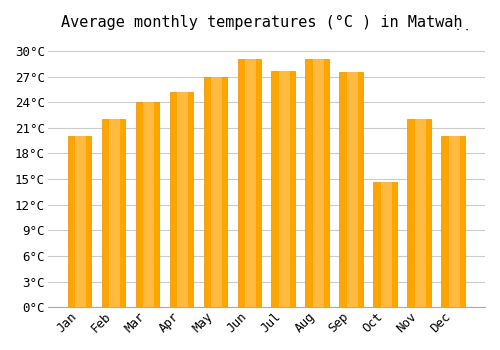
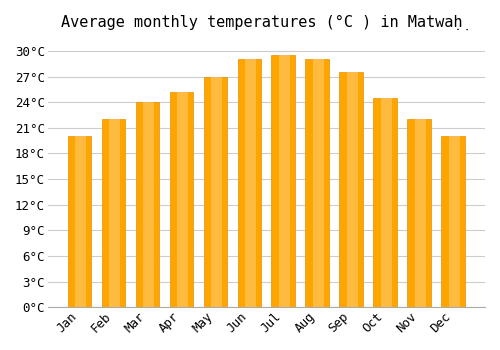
Jul: 27.6°C -> 29.5°C
Oct: 14.6°C -> 24.5°C
